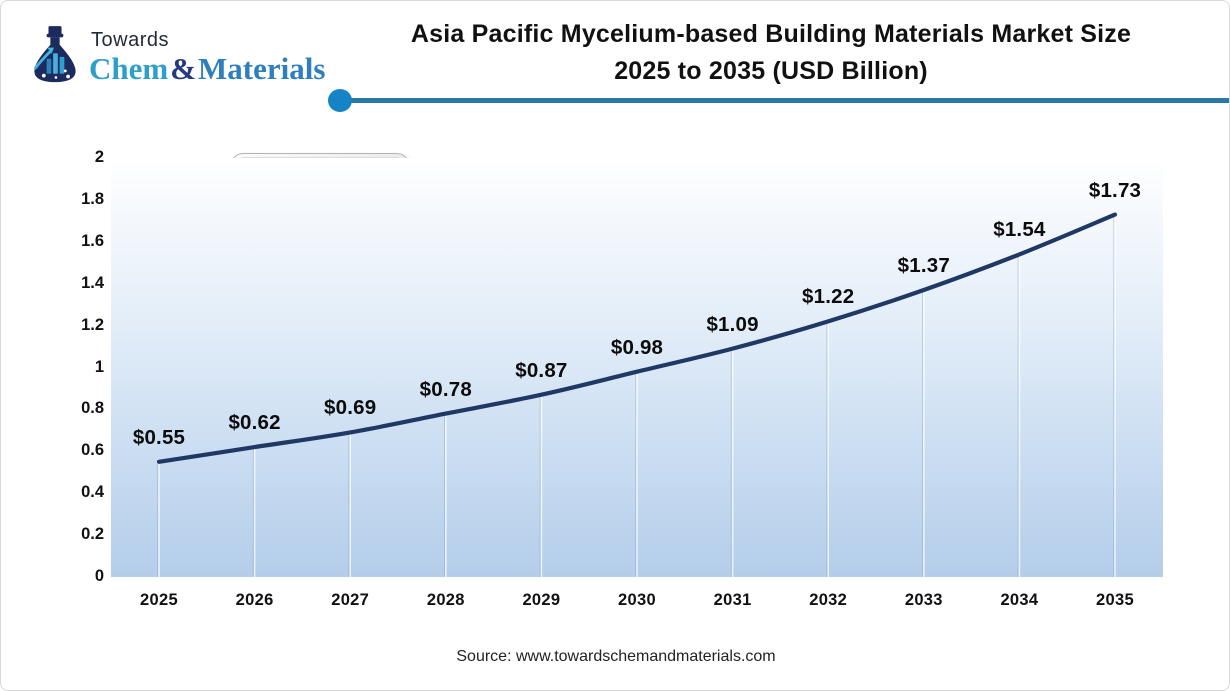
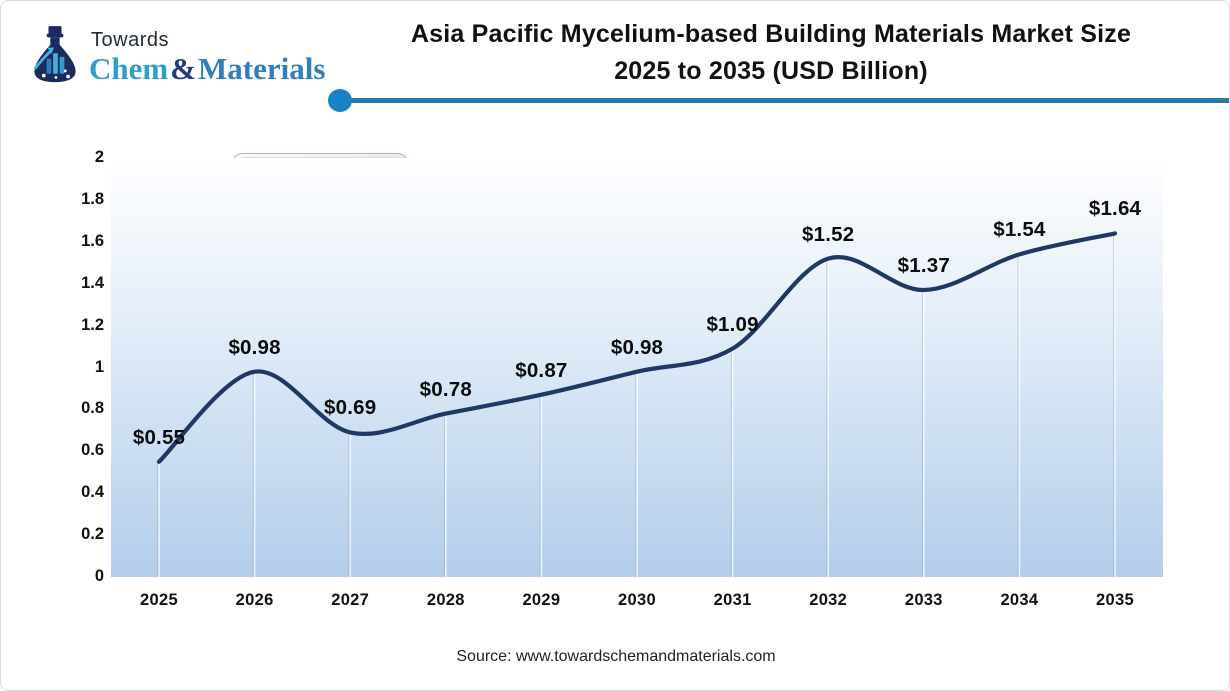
2026: $0.62 -> $0.98
2032: $1.22 -> $1.52
2035: $1.73 -> $1.64
